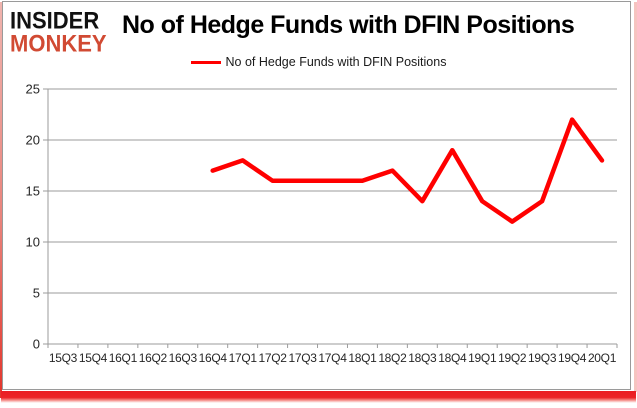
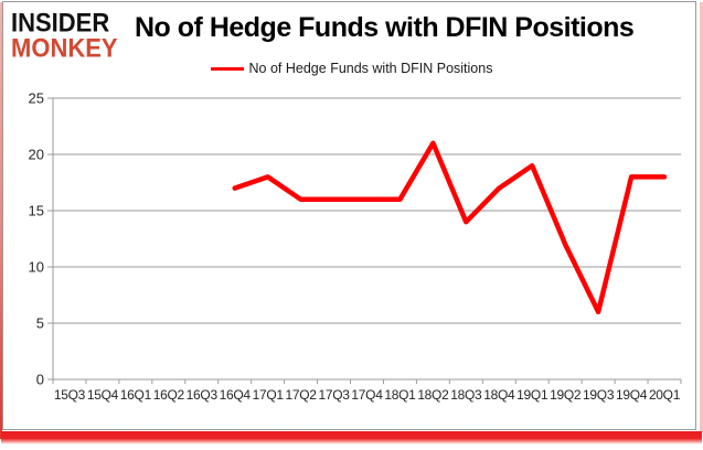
18Q2: 17 -> 21
18Q4: 19 -> 17
19Q1: 14 -> 19
19Q3: 14 -> 6
19Q4: 22 -> 18
